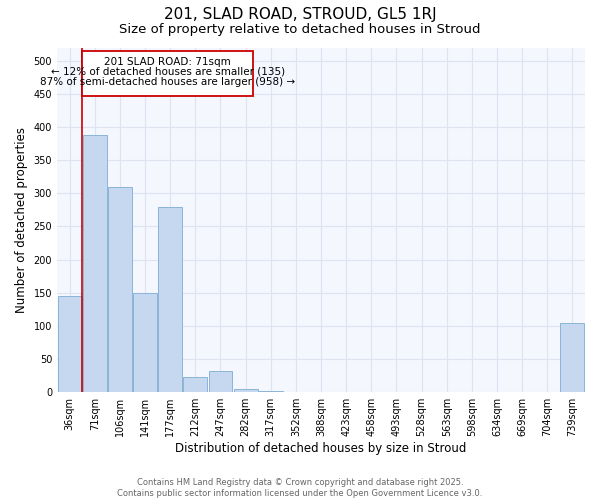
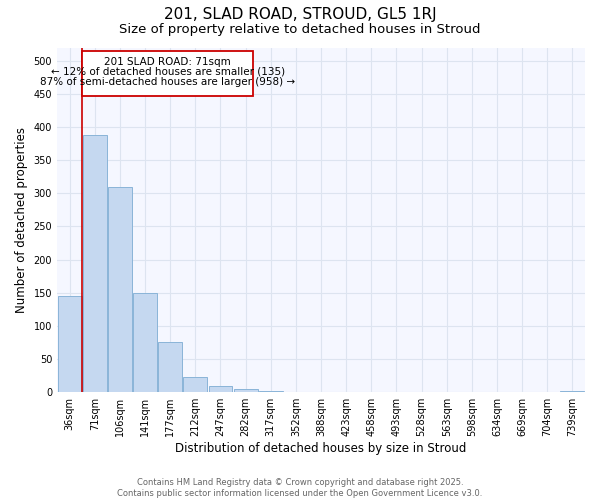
177sqm: 280 -> 75
247sqm: 32 -> 10
739sqm: 104 -> 2
